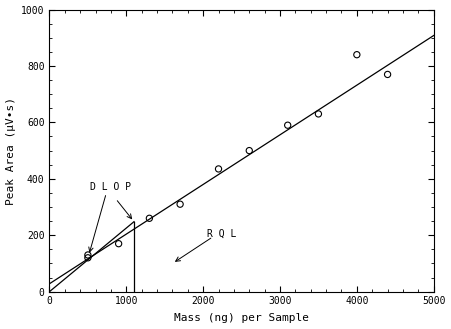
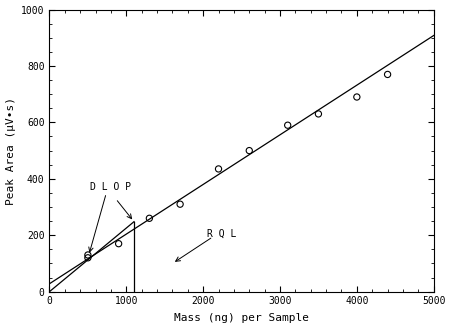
4000: 840 -> 690
